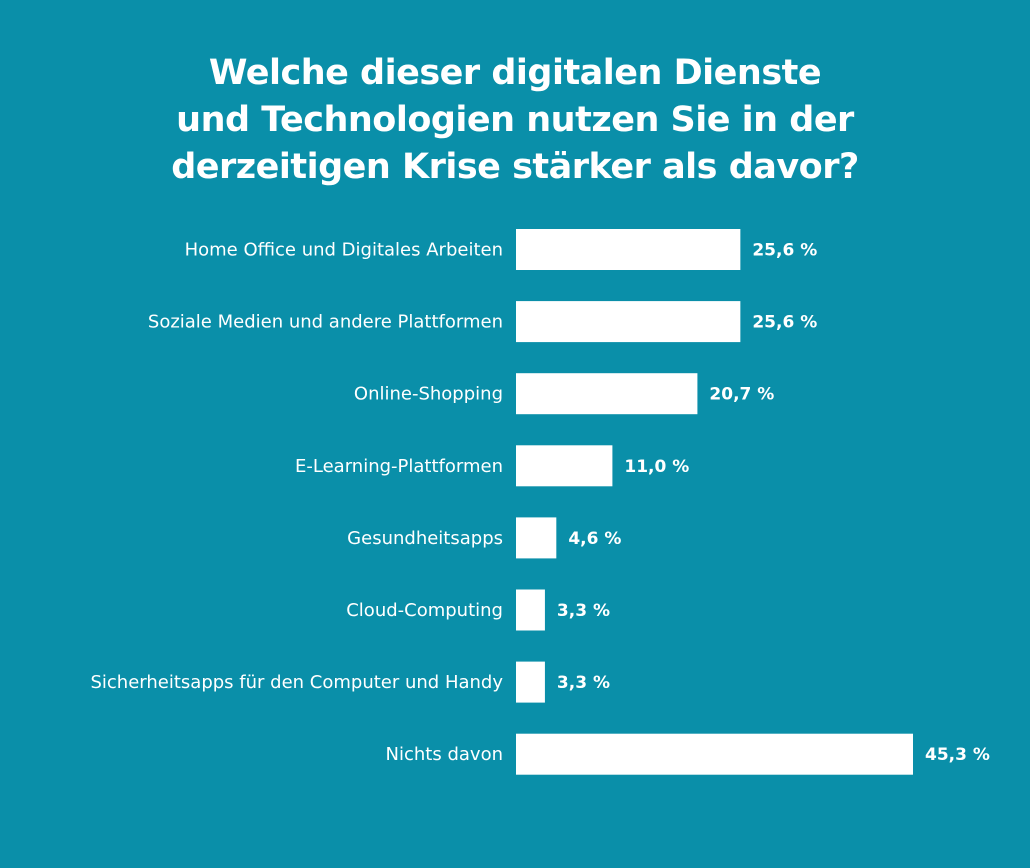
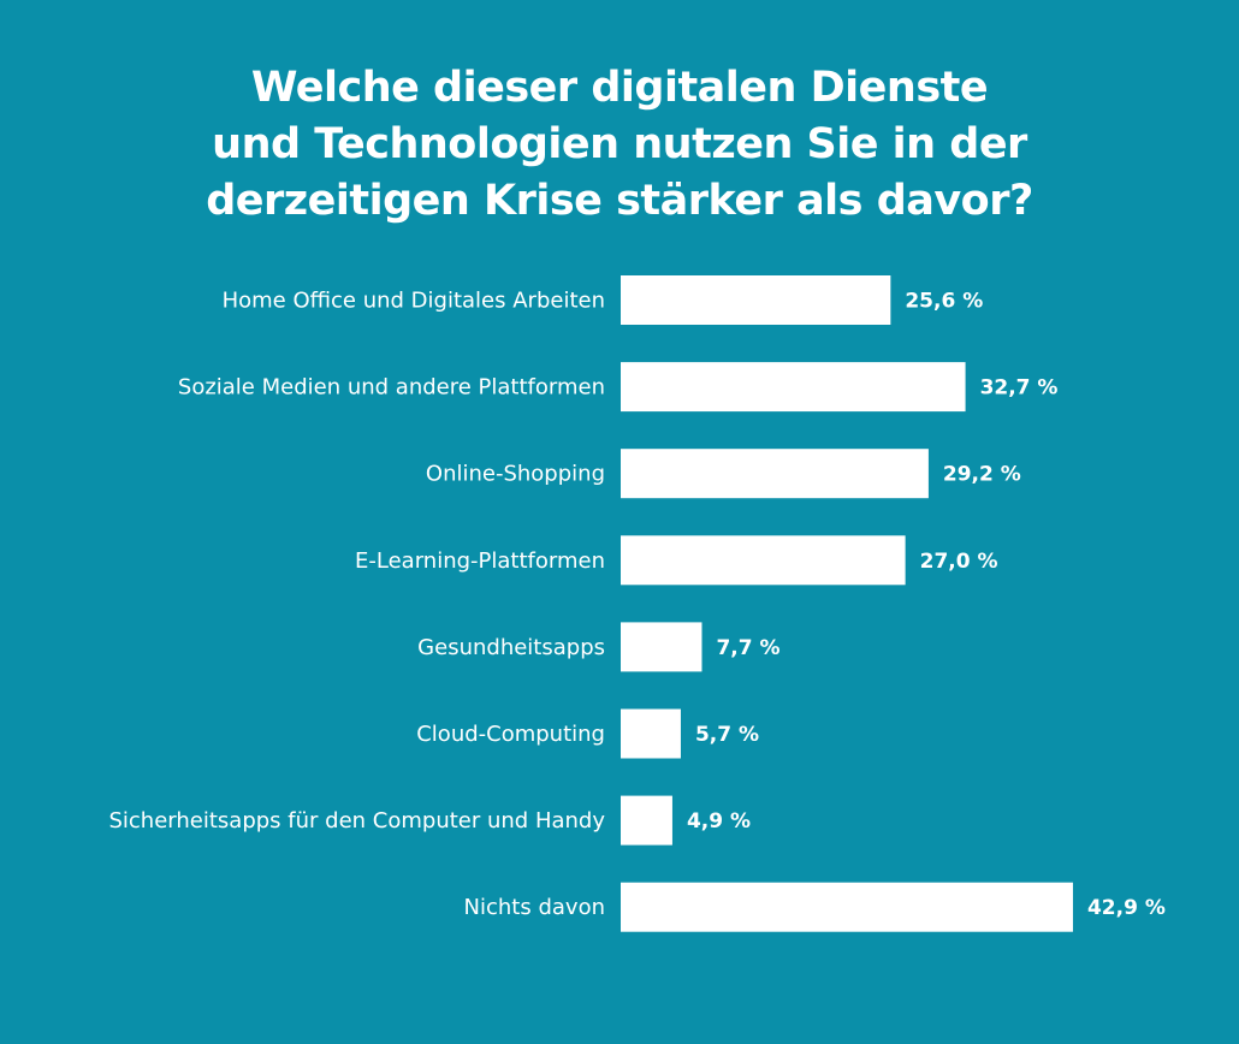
Soziale Medien und andere Plattformen: 25,6 -> 32,7
Online-Shopping: 20,7 -> 29,2
E-Learning-Plattformen: 11,0 -> 27,0
Gesundheitsapps: 4,6 -> 7,7
Cloud-Computing: 3,3 -> 5,7
Sicherheitsapps für den Computer und Handy: 3,3 -> 4,9
Nichts davon: 45,3 -> 42,9
